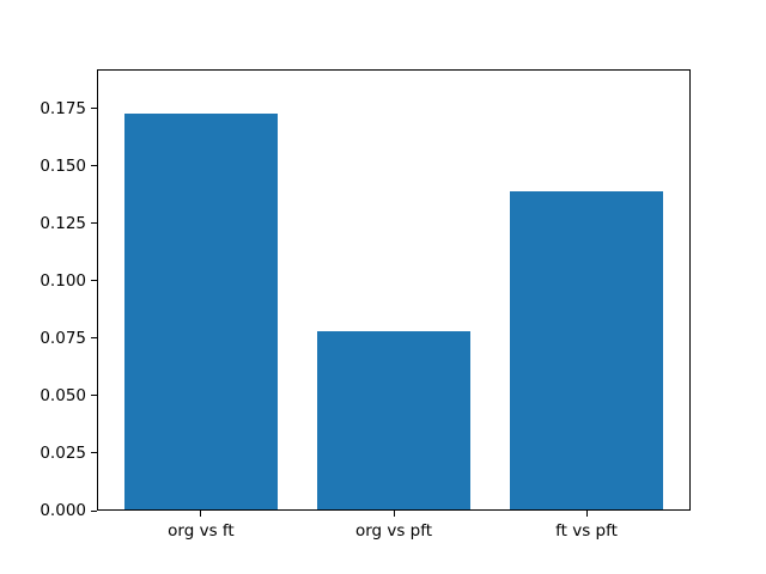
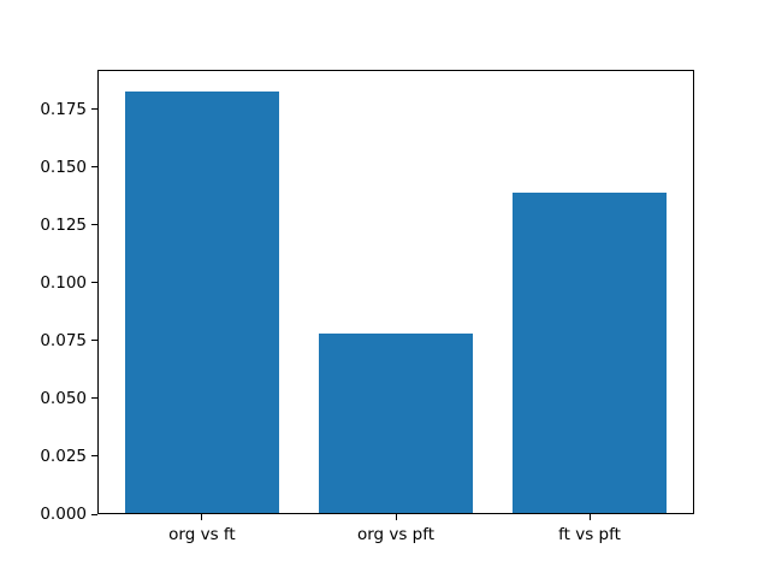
org vs ft: 0.173 -> 0.183
